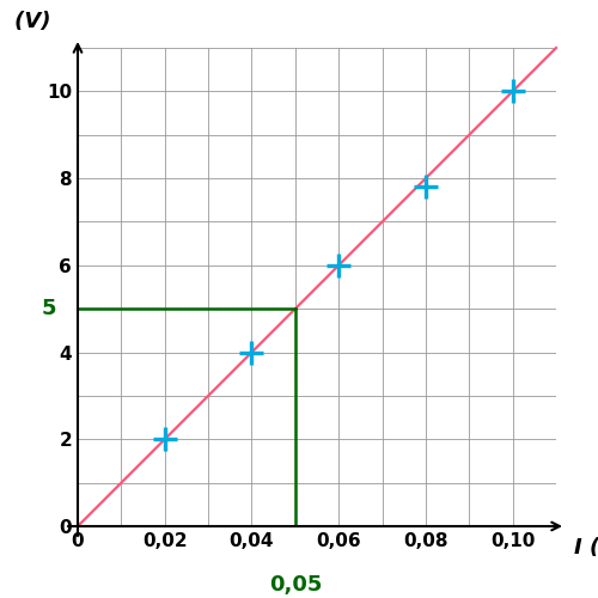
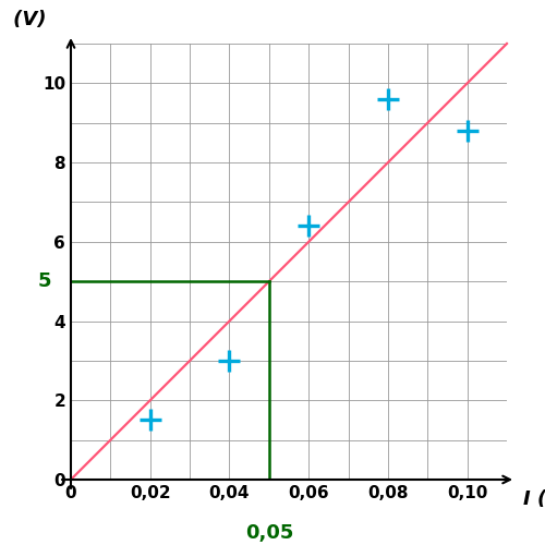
0,02: 2.0 -> 1.5
0,04: 4.0 -> 3.0
0,06: 6.0 -> 6.4
0,08: 7.8 -> 9.6
0,10: 10.0 -> 8.8
